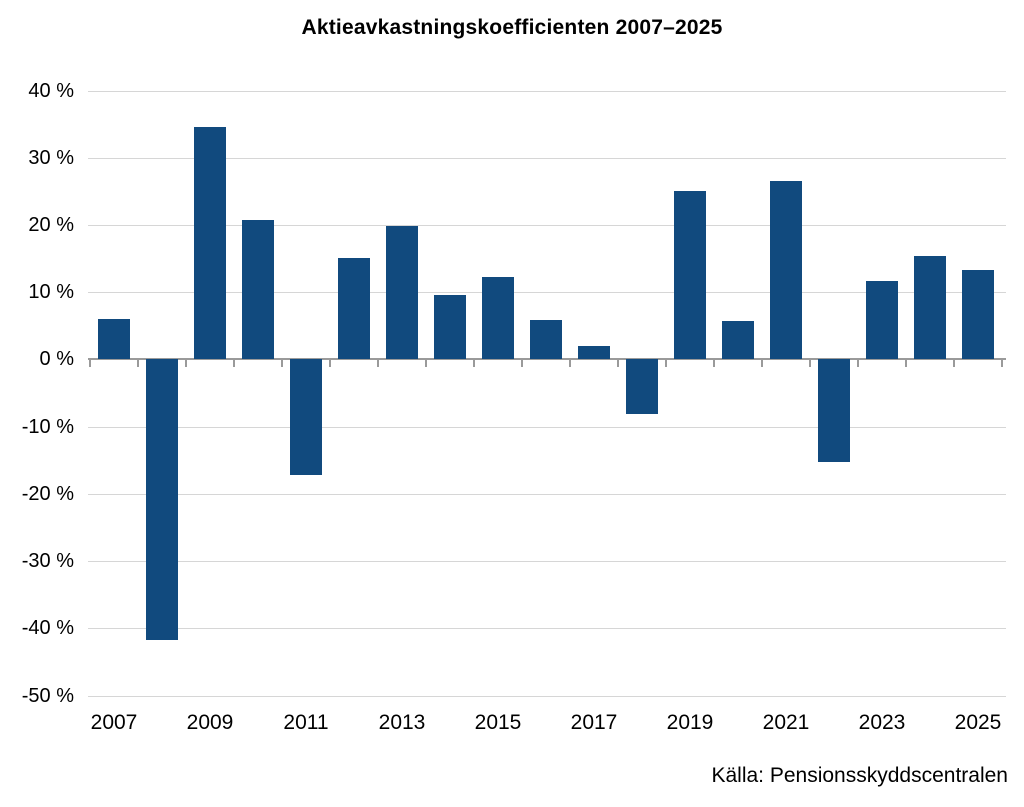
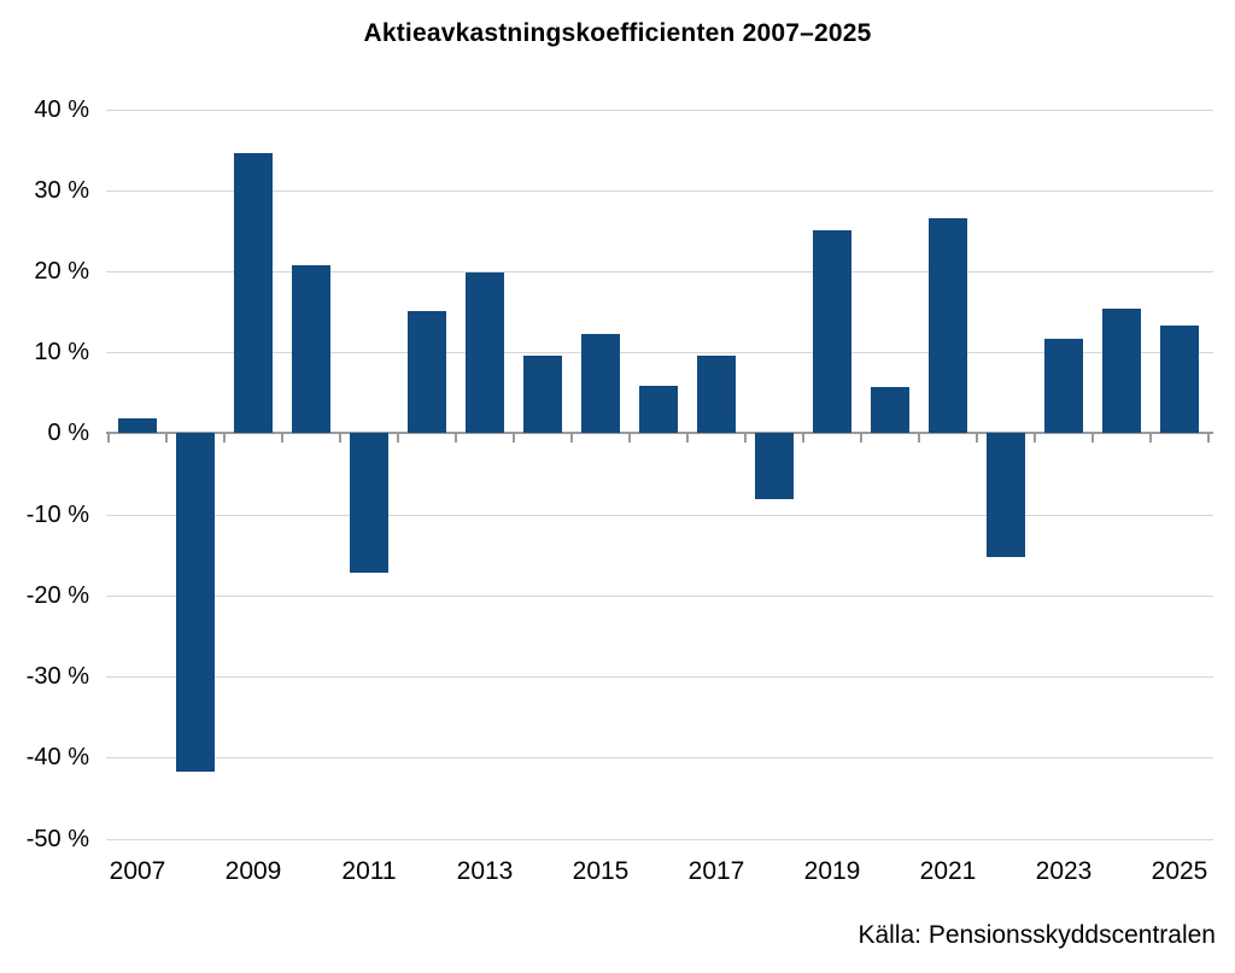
2007: 6% -> 2%
2017: 2% -> 10%
